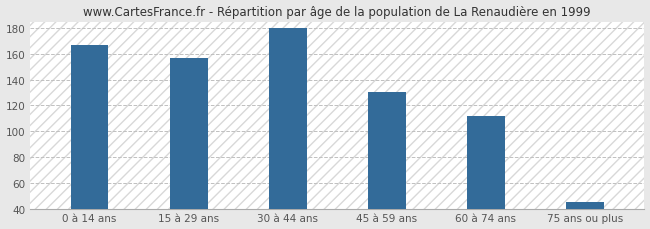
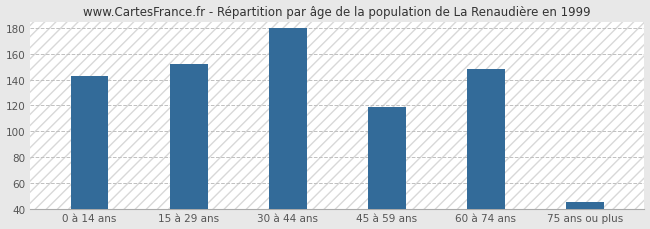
0 à 14 ans: 167 -> 143
15 à 29 ans: 157 -> 152
45 à 59 ans: 130 -> 119
60 à 74 ans: 112 -> 148
